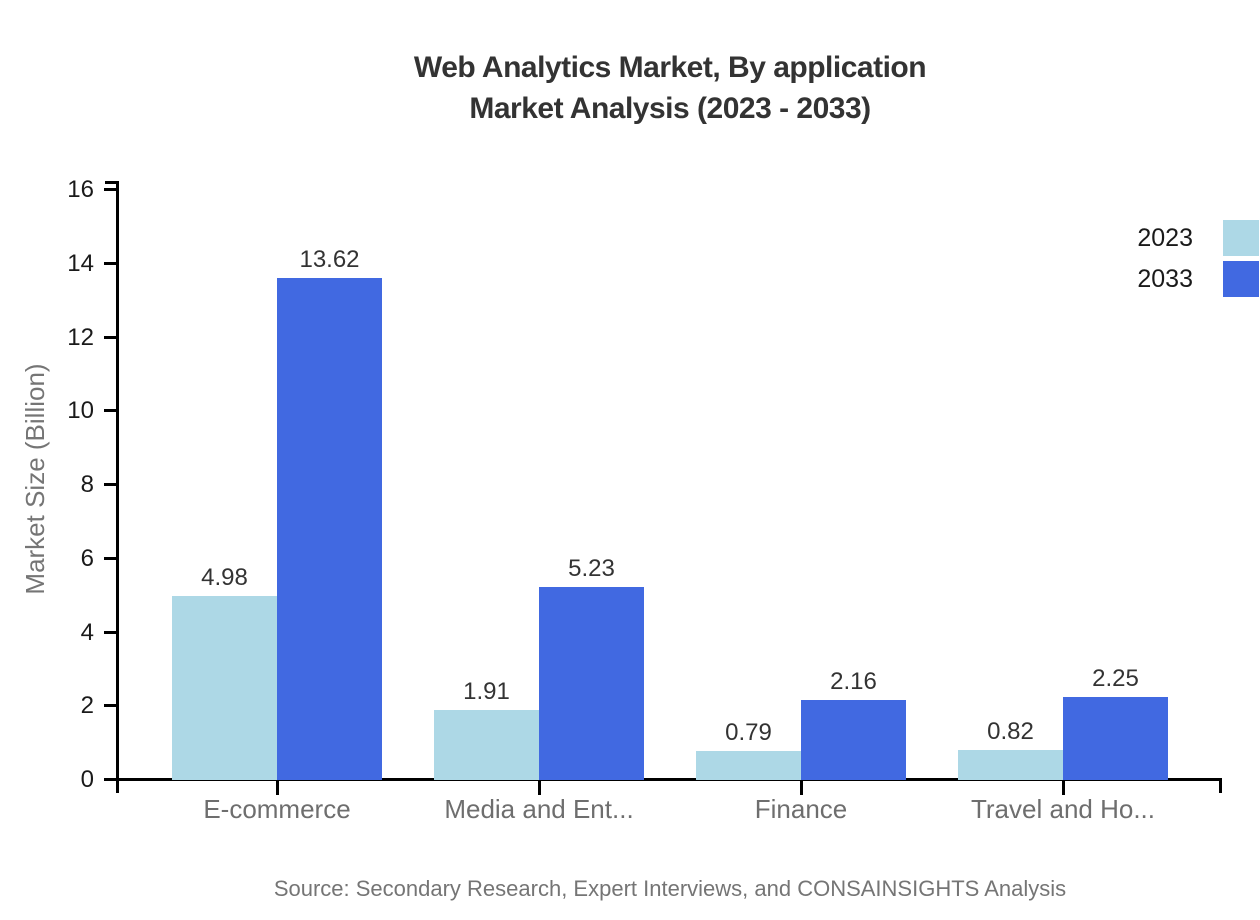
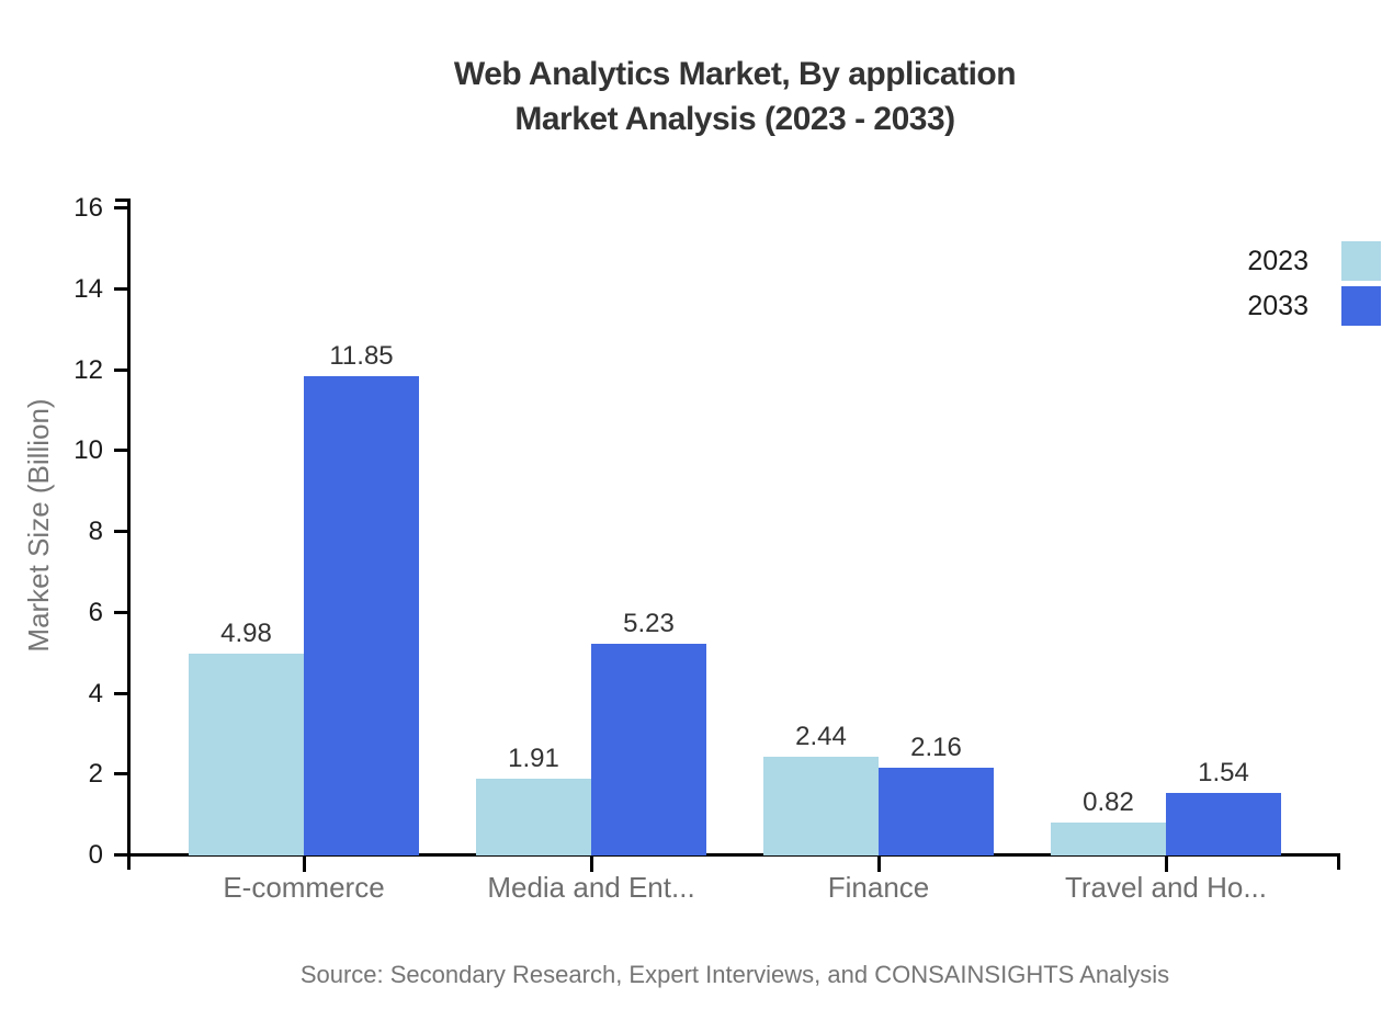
2033/E-commerce: 13.62 -> 11.85
2023/Finance: 0.79 -> 2.44
2033/Travel and Ho...: 2.25 -> 1.54
